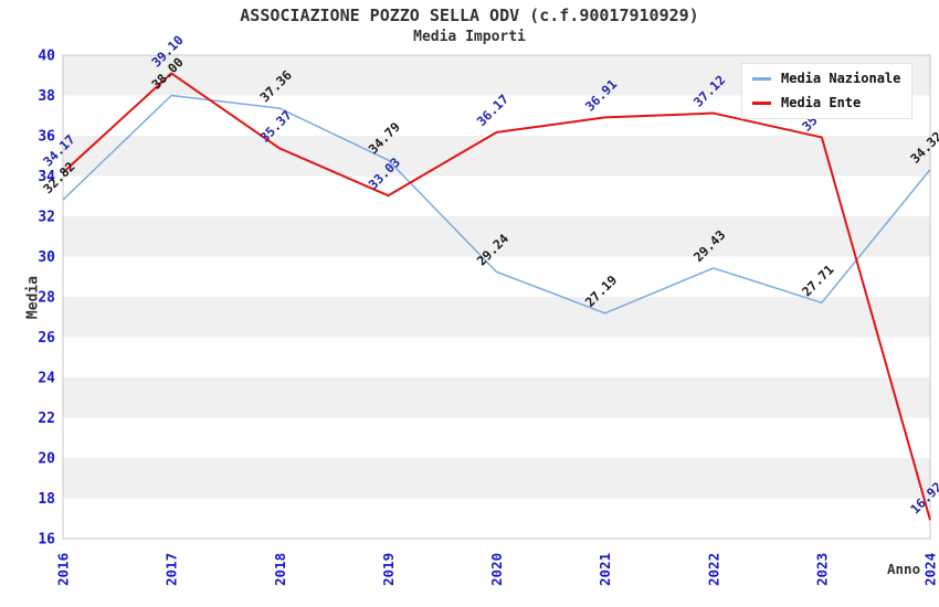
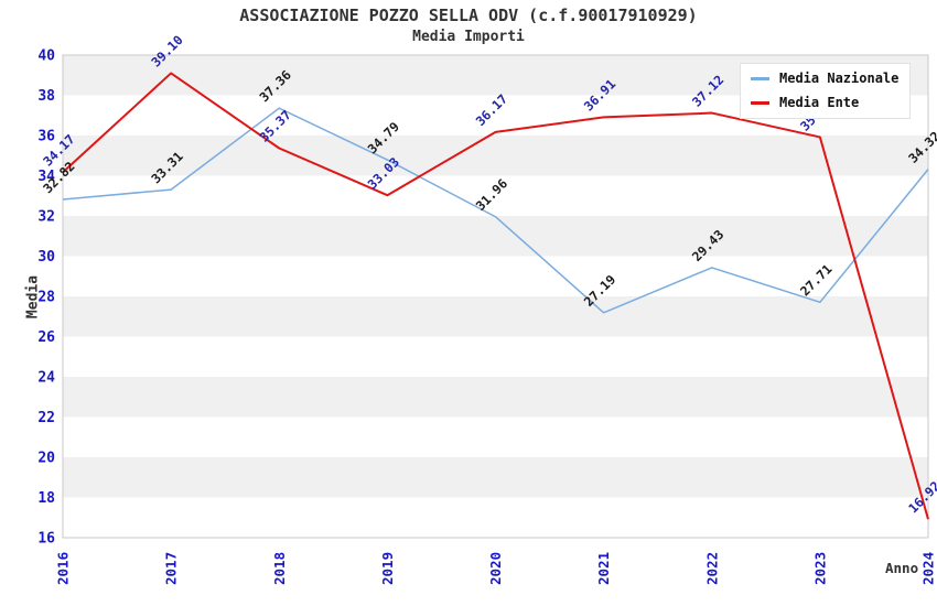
Media Nazionale/2017: 38.00 -> 33.31
Media Nazionale/2020: 29.24 -> 31.96
